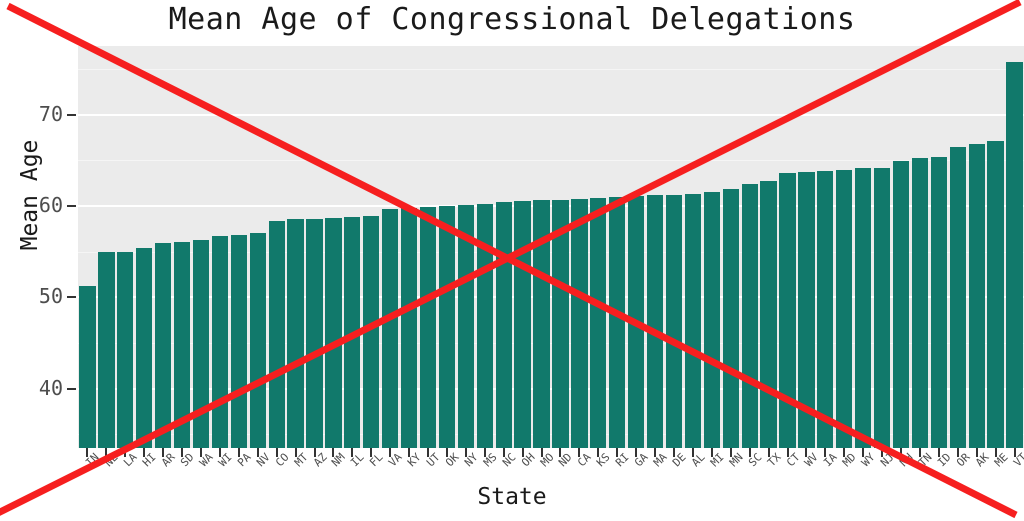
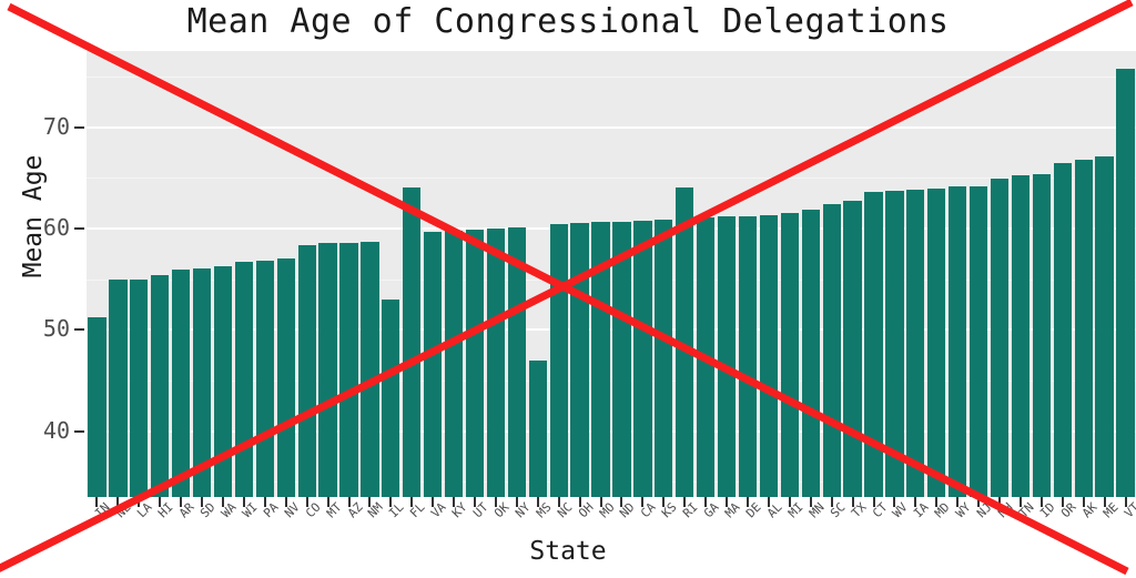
IL: 59 -> 53
FL: 59 -> 64
MS: 60 -> 47
RI: 61 -> 64
